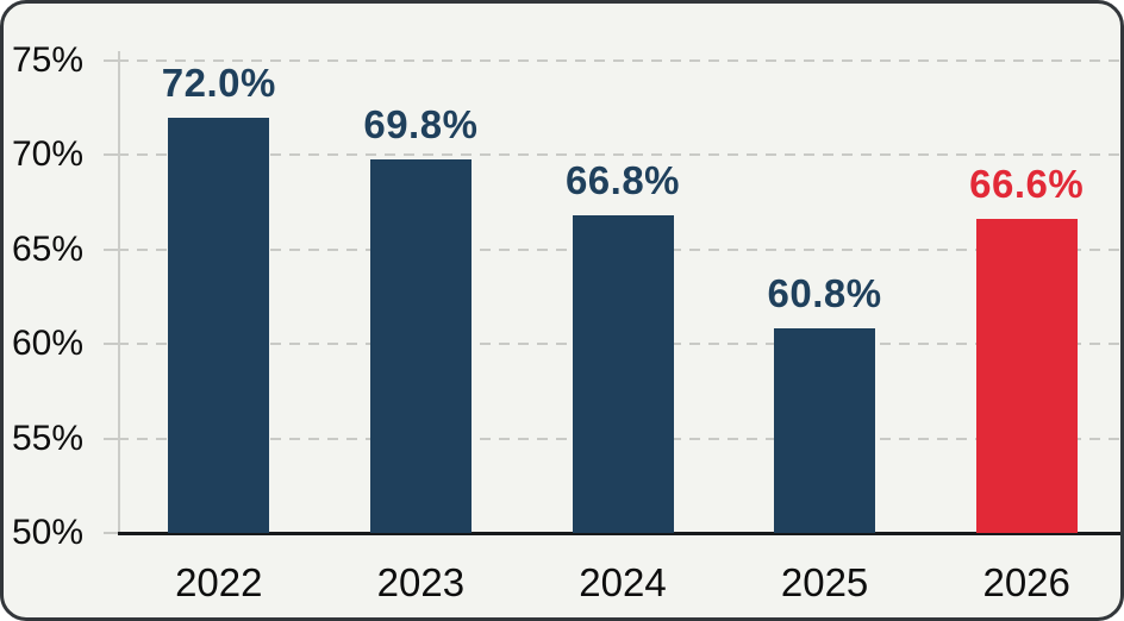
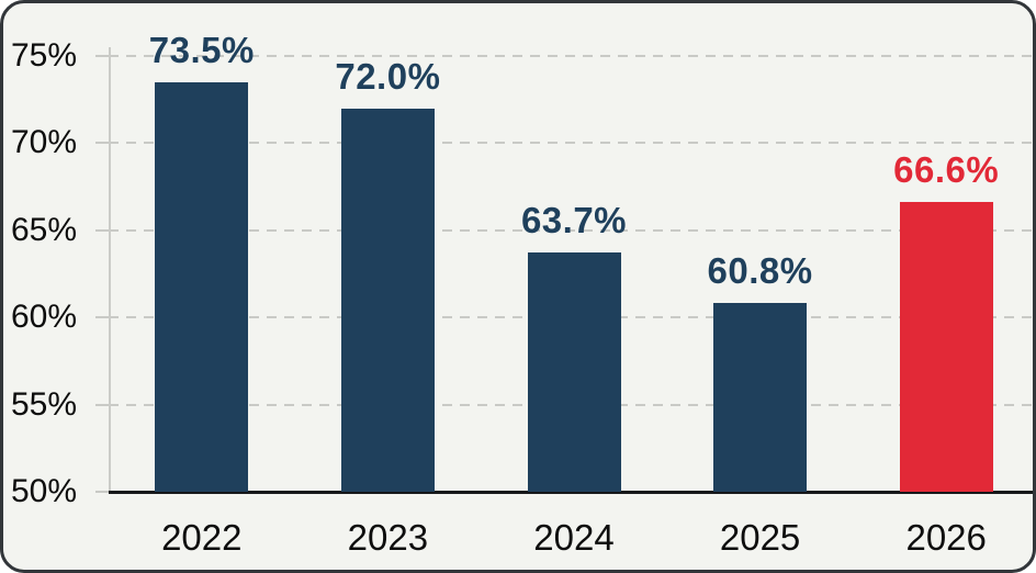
2022: 72.0% -> 73.5%
2023: 69.8% -> 72.0%
2024: 66.8% -> 63.7%
